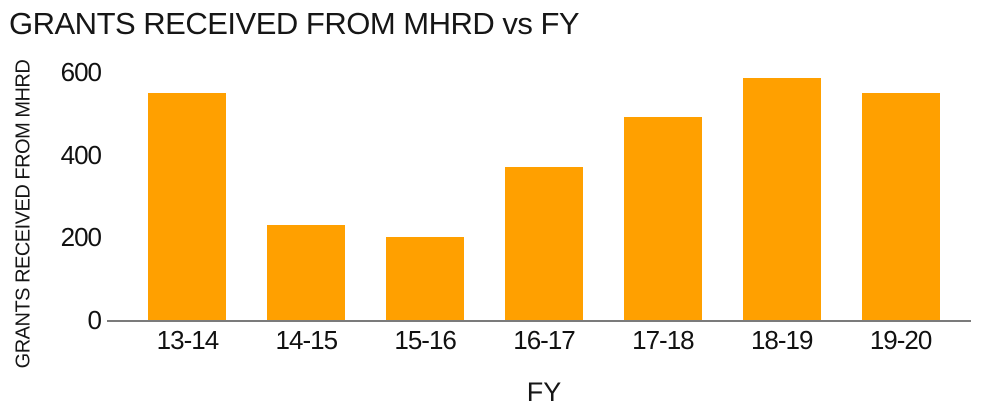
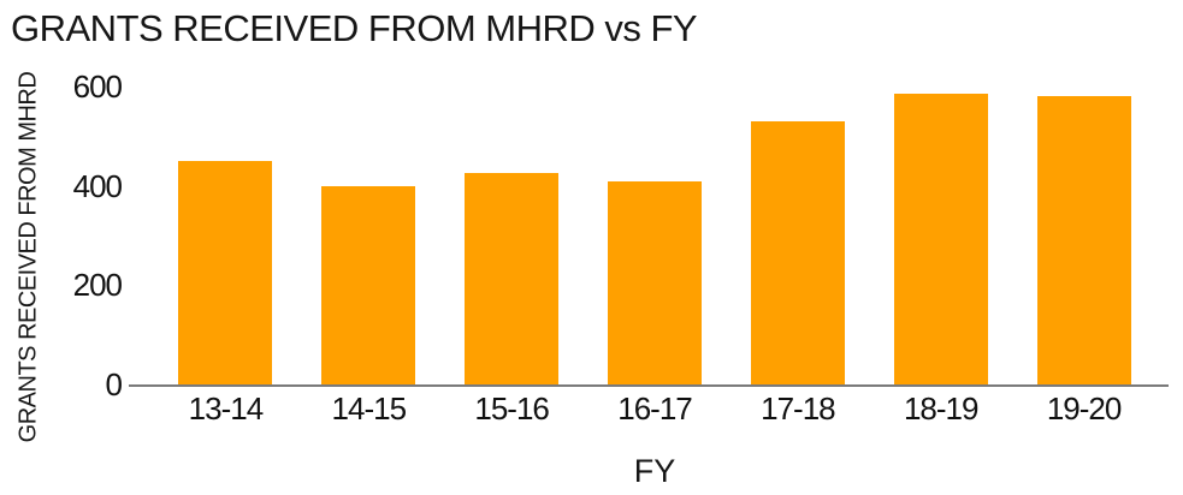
13-14: 550 -> 450
14-15: 230 -> 400
15-16: 200 -> 420
16-17: 370 -> 410
17-18: 490 -> 530
19-20: 550 -> 580
